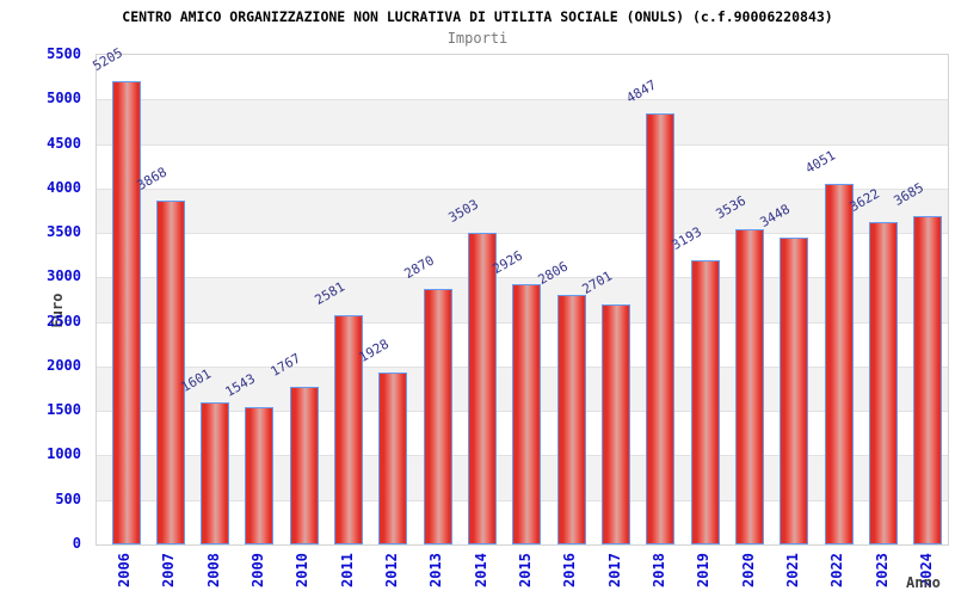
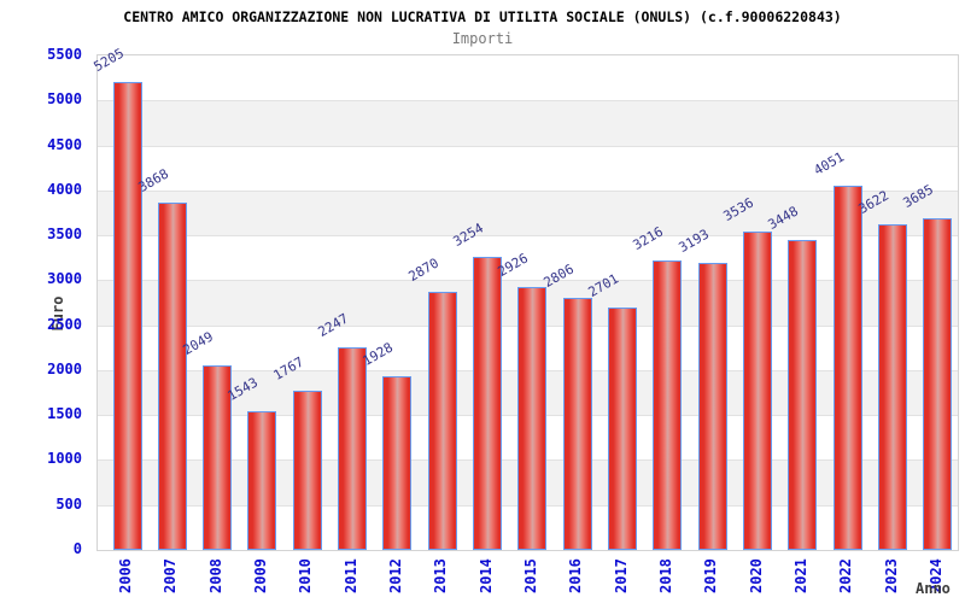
2008: 1601 -> 2049
2011: 2581 -> 2247
2014: 3503 -> 3254
2018: 4847 -> 3216
